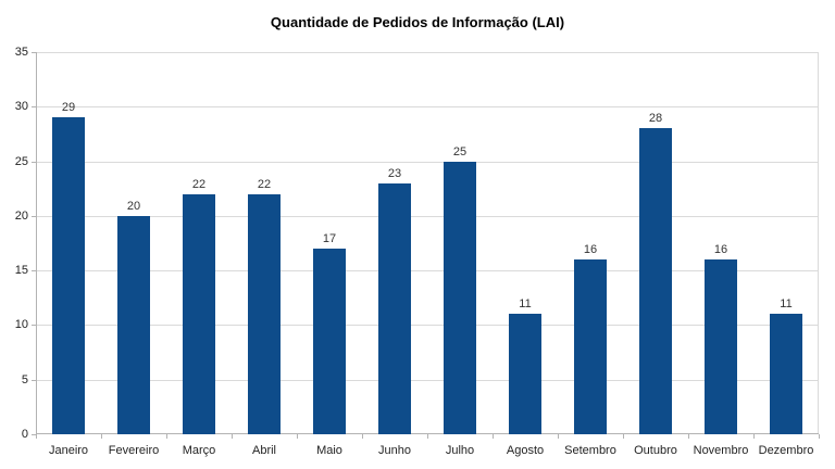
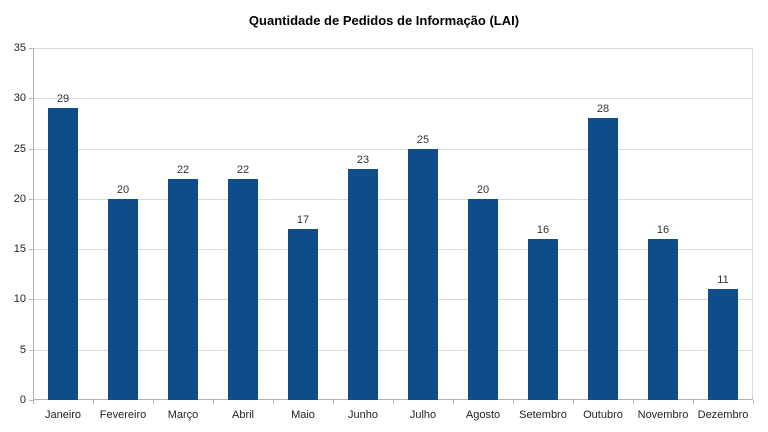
Agosto: 11 -> 20
